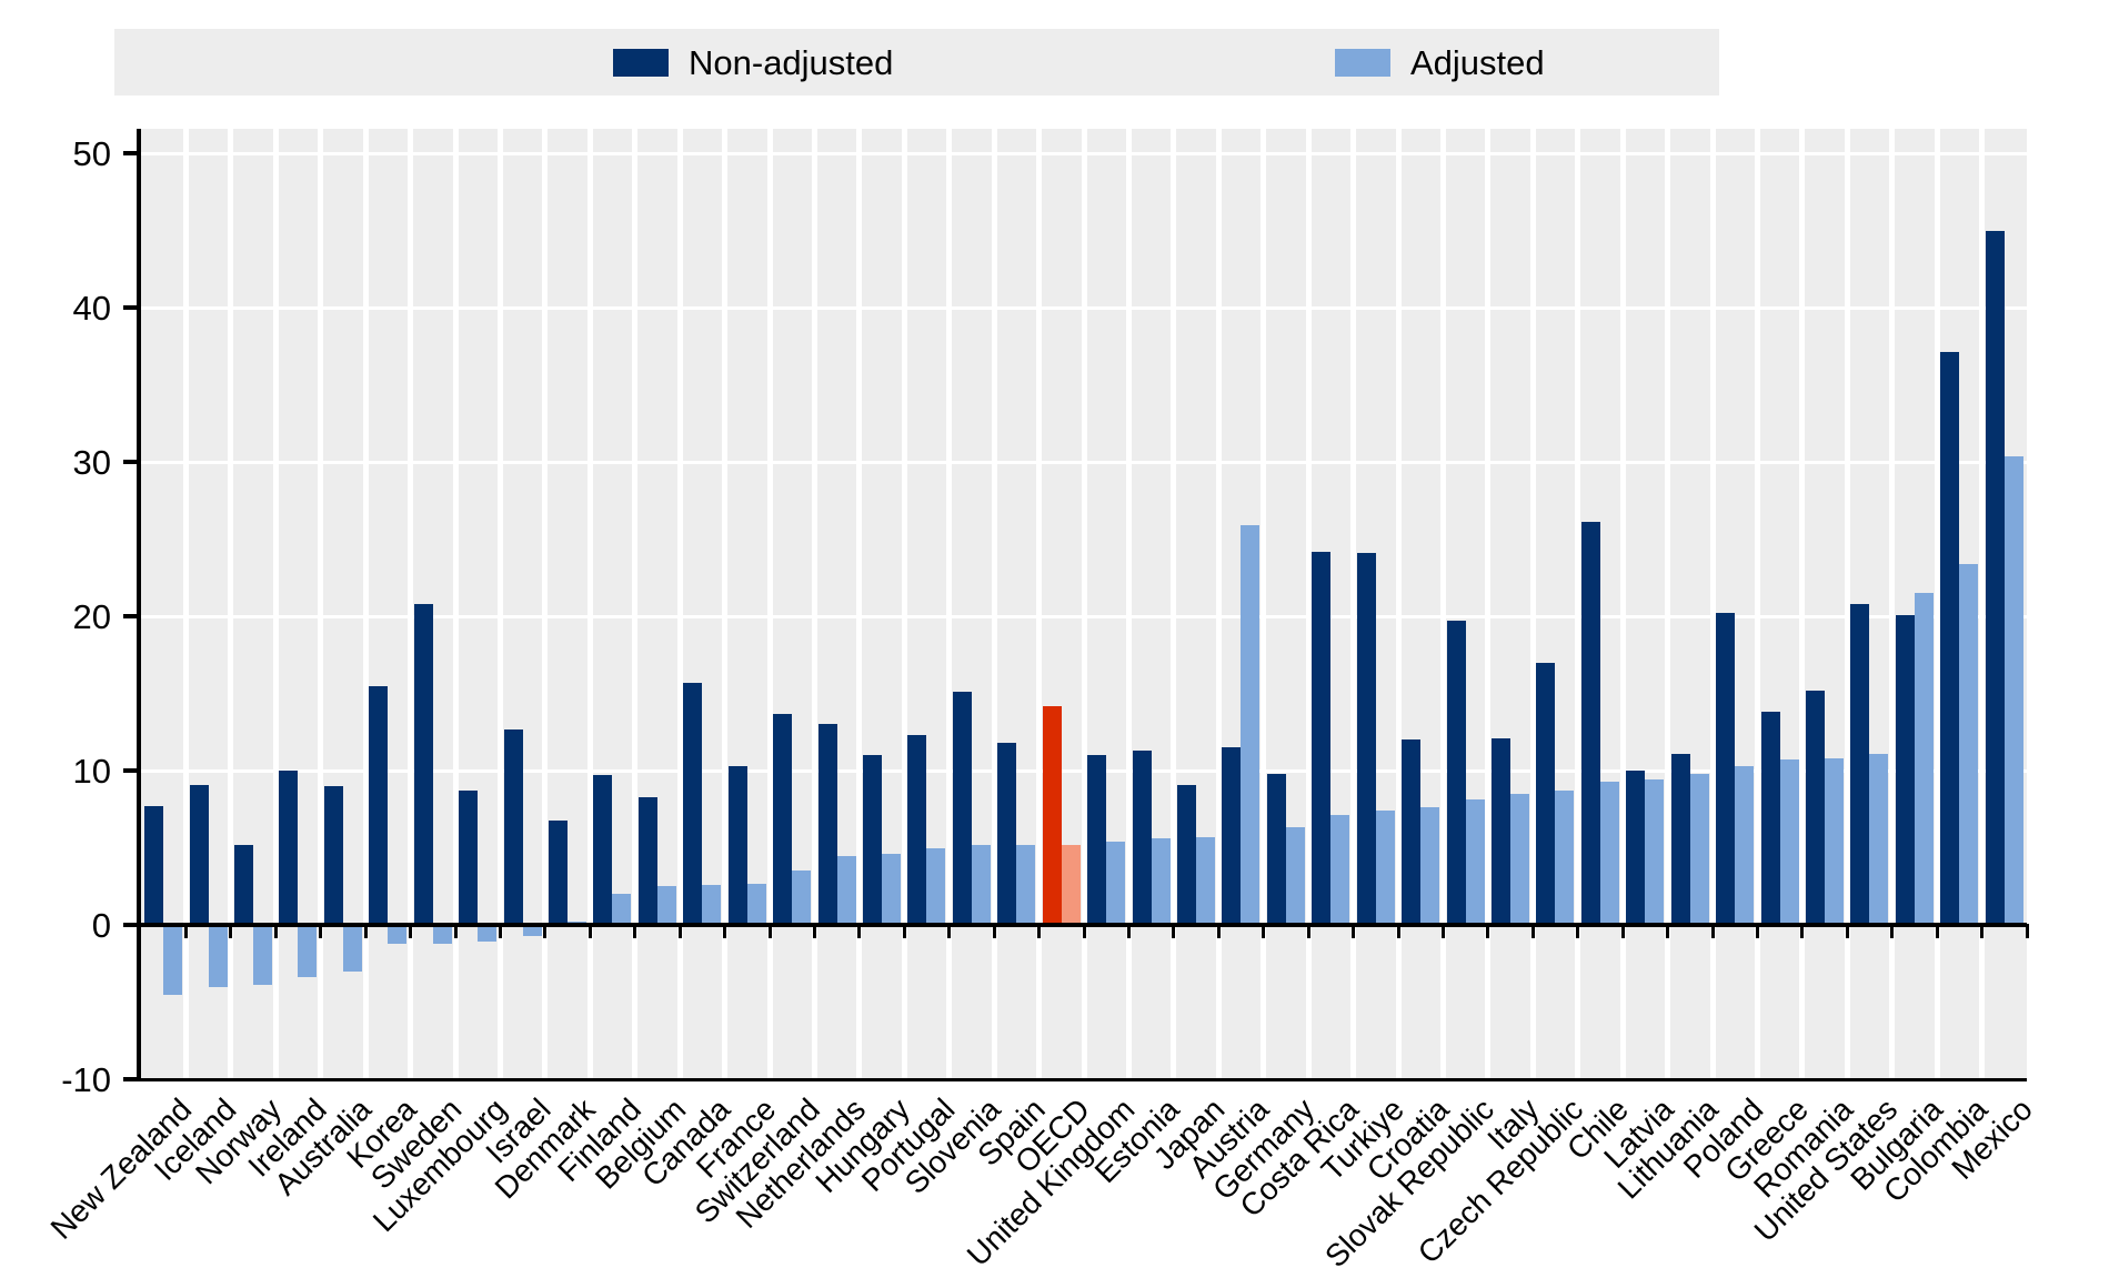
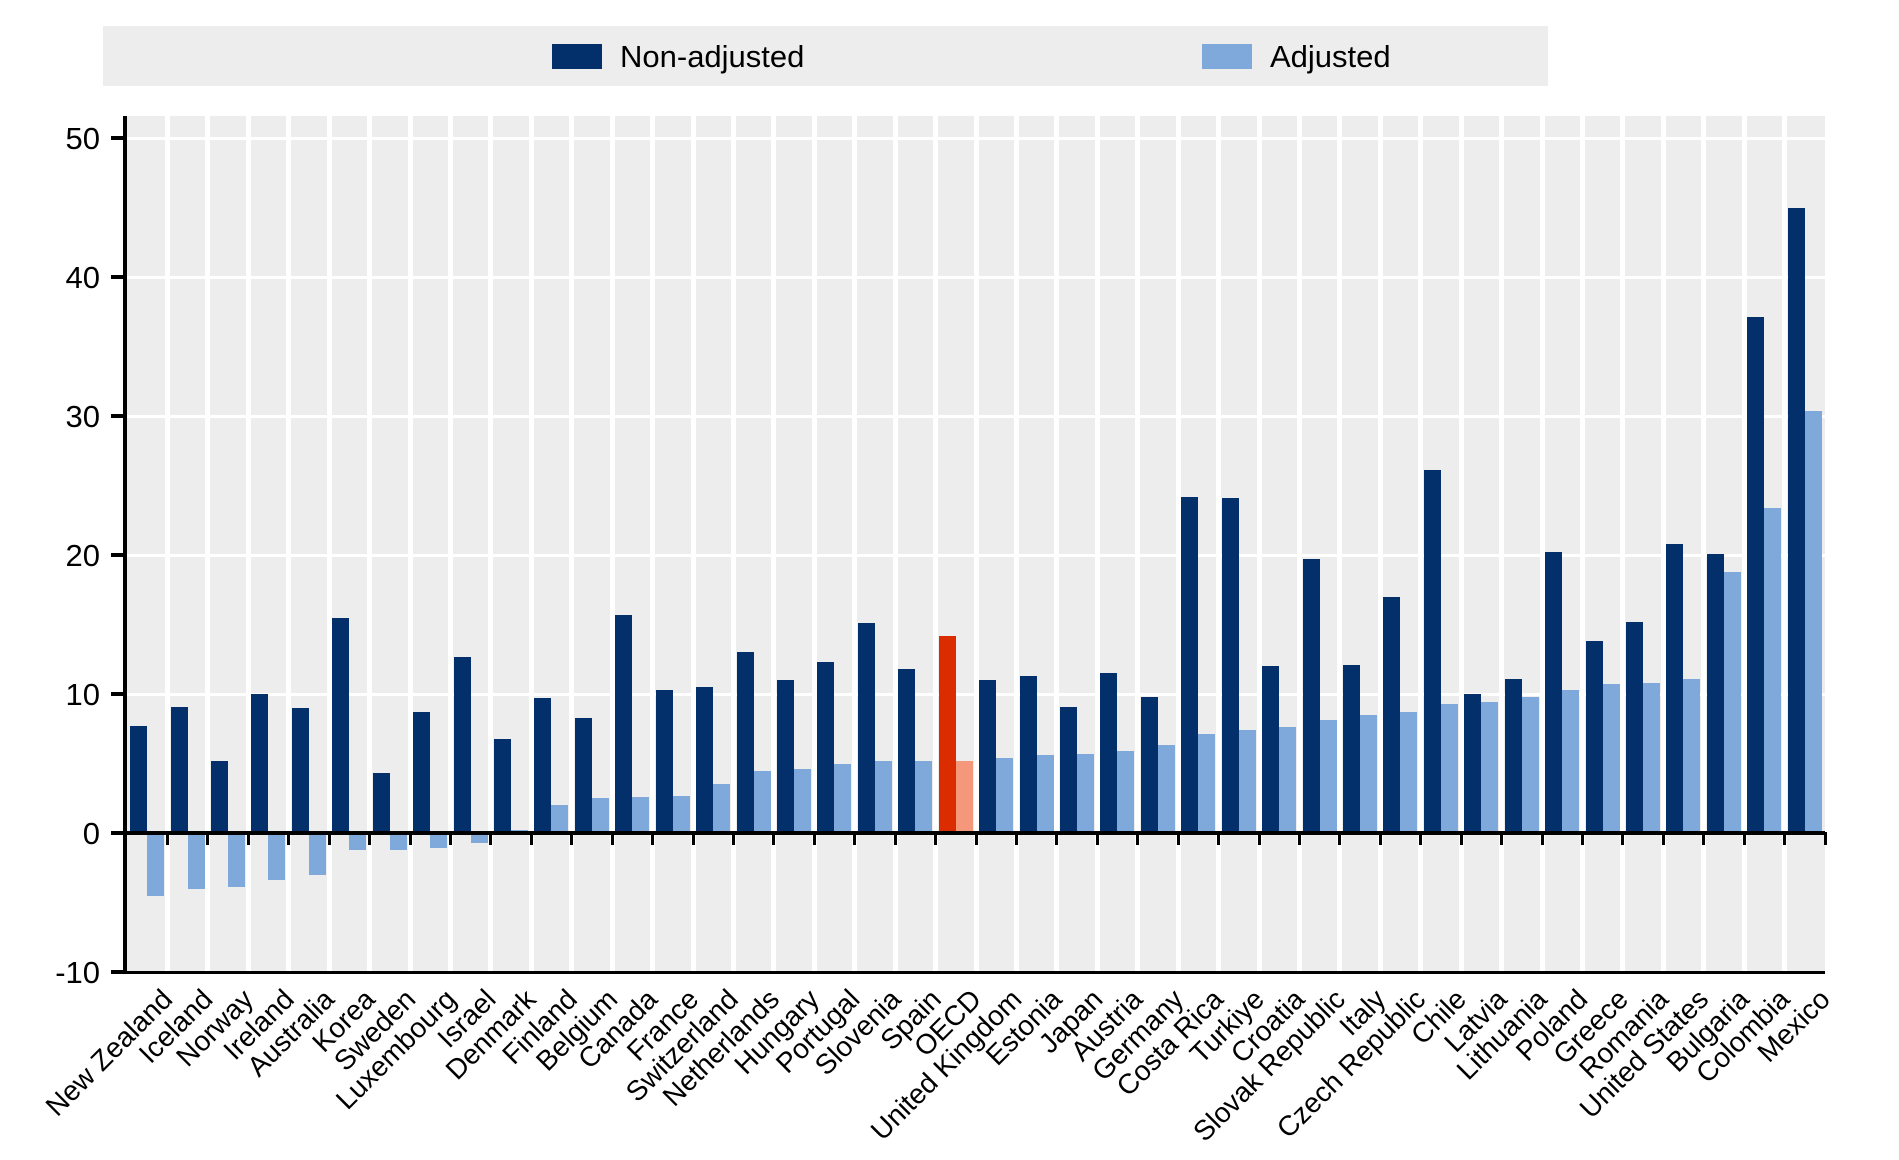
Non-adjusted/Sweden: 20.8 -> 4.3
Non-adjusted/Switzerland: 13.7 -> 10.5
Adjusted/Austria: 25.9 -> 5.9
Adjusted/Bulgaria: 21.5 -> 18.8
